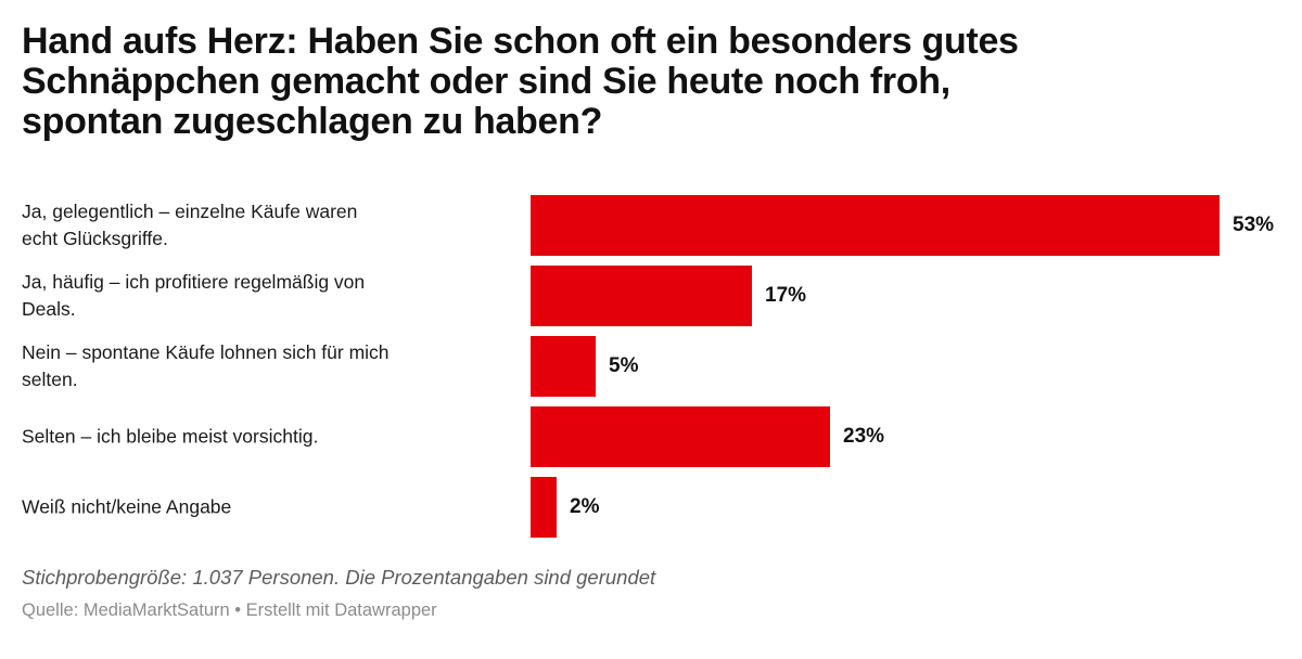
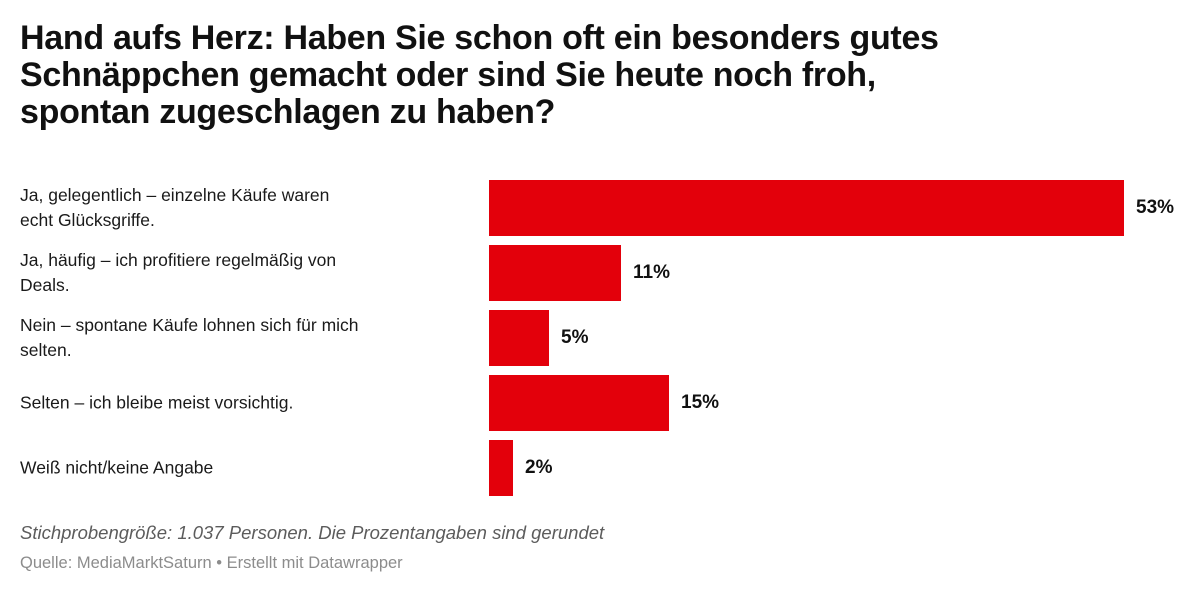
Ja, häufig – ich profitiere regelmäßig von Deals.: 17% -> 11%
Selten – ich bleibe meist vorsichtig.: 23% -> 15%
